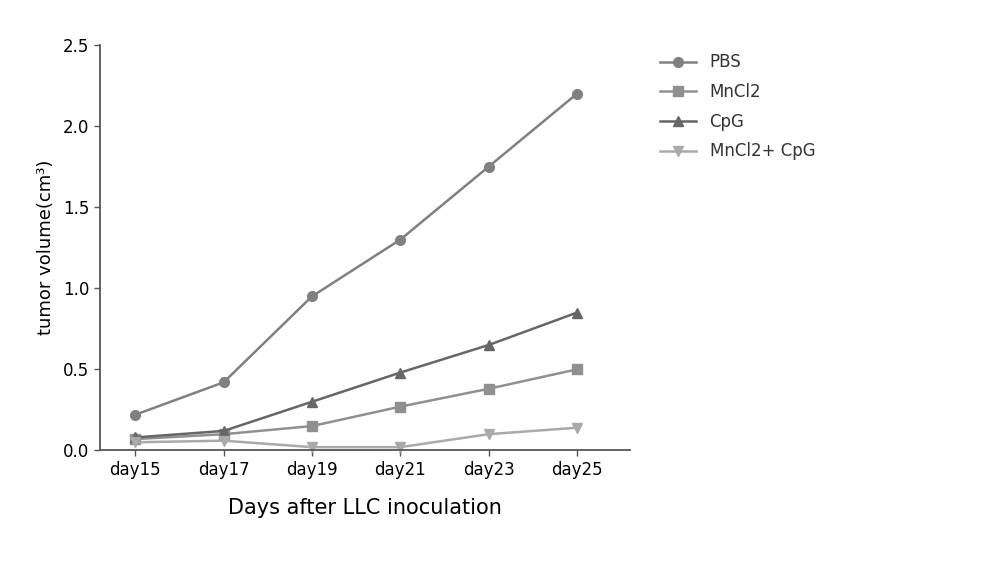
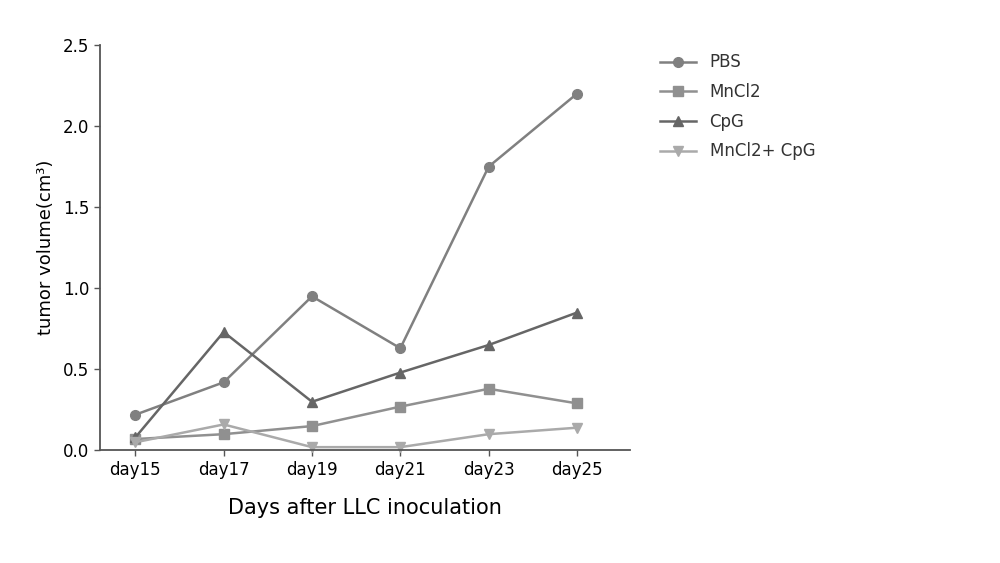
CpG/day17: 0.12 -> 0.73
MnCl2+ CpG/day17: 0.06 -> 0.16
PBS/day21: 1.30 -> 0.63
MnCl2/day25: 0.50 -> 0.29
